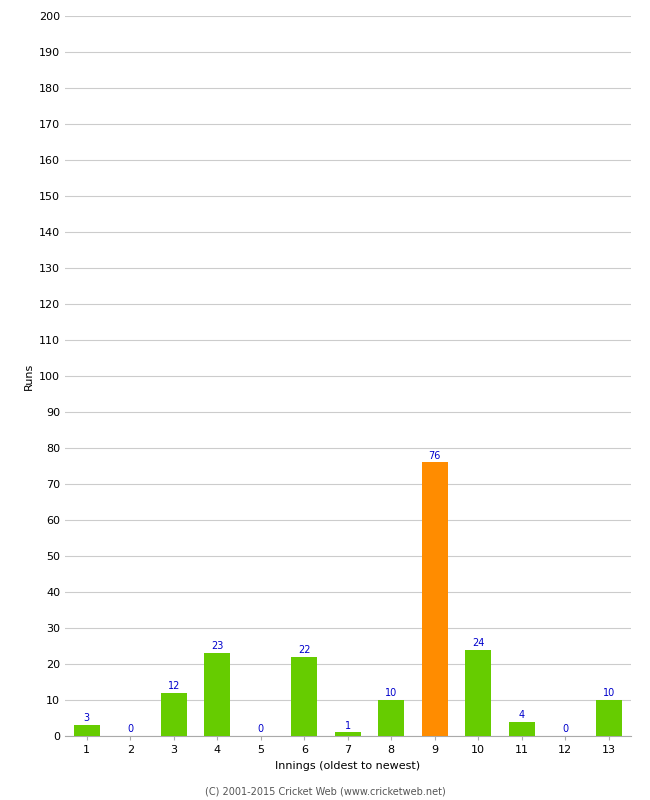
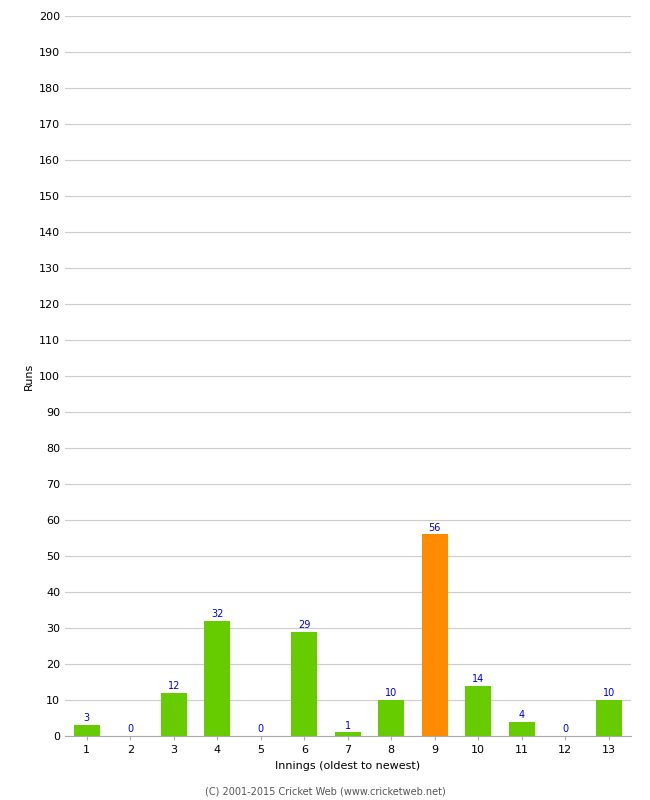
4: 23 -> 32
6: 22 -> 29
9: 76 -> 56
10: 24 -> 14
